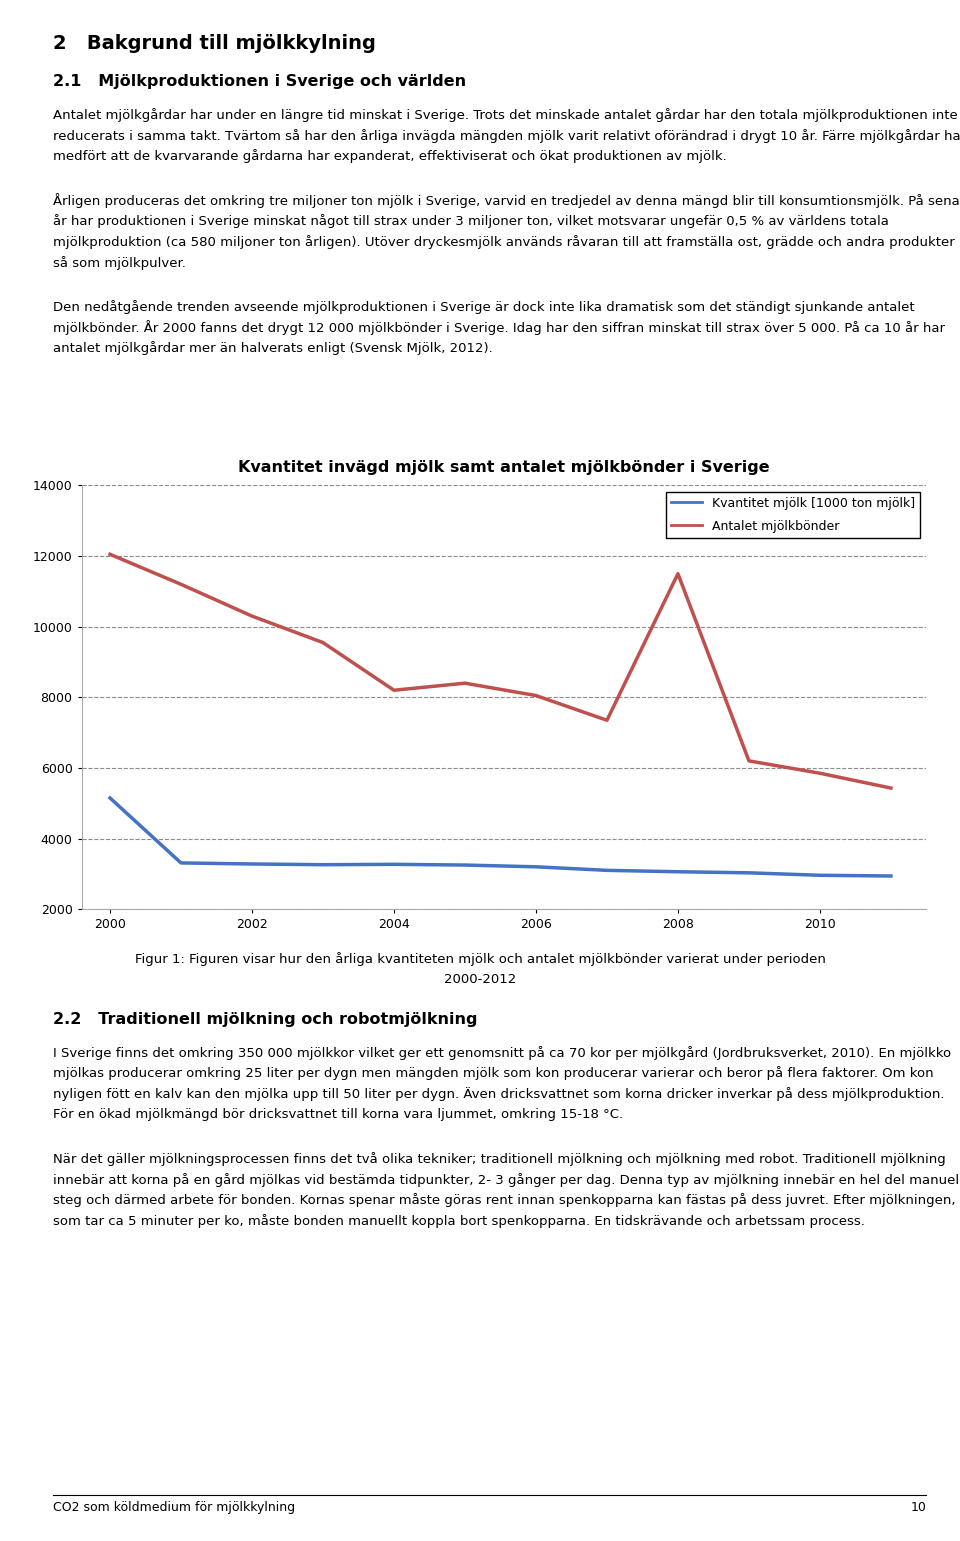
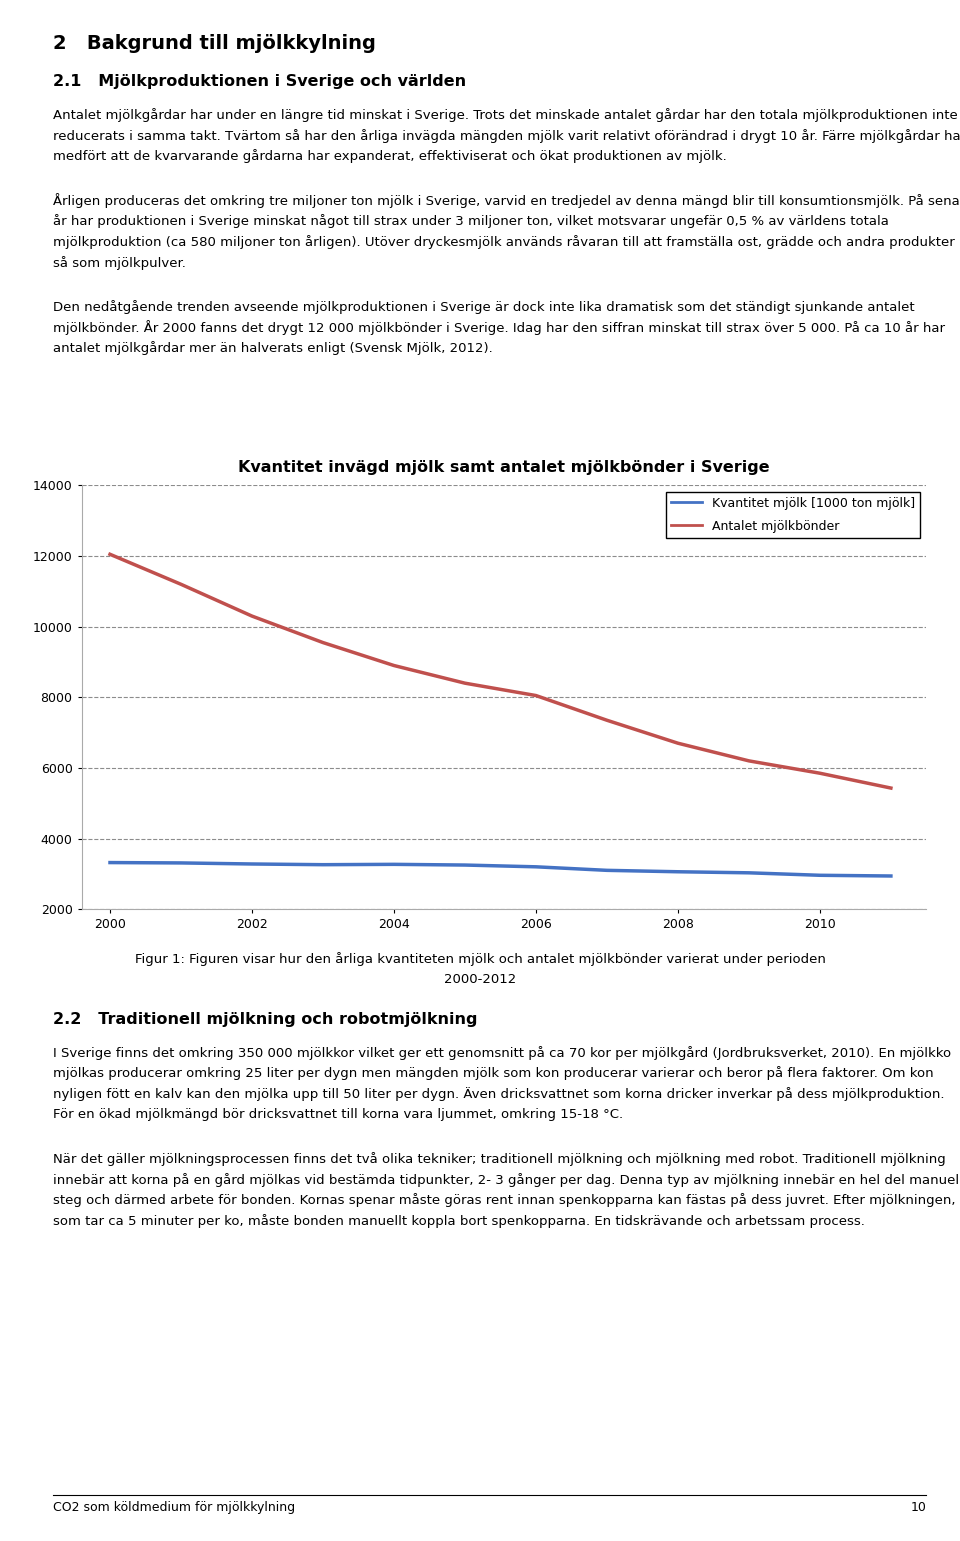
Kvantitet mjölk [1000 ton mjölk]/2000: 5150 -> 3320
Antalet mjölkbönder/2004: 8200 -> 8900
Antalet mjölkbönder/2008: 11500 -> 6700
